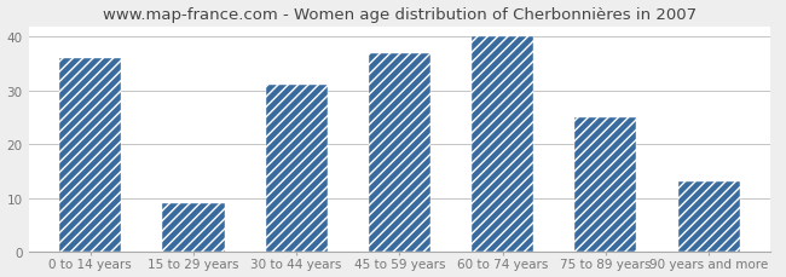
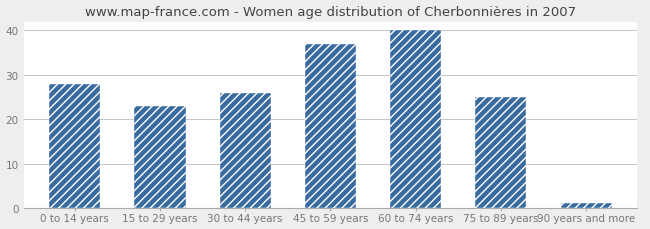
0 to 14 years: 36 -> 28
15 to 29 years: 9 -> 23
30 to 44 years: 31 -> 26
90 years and more: 13 -> 1
